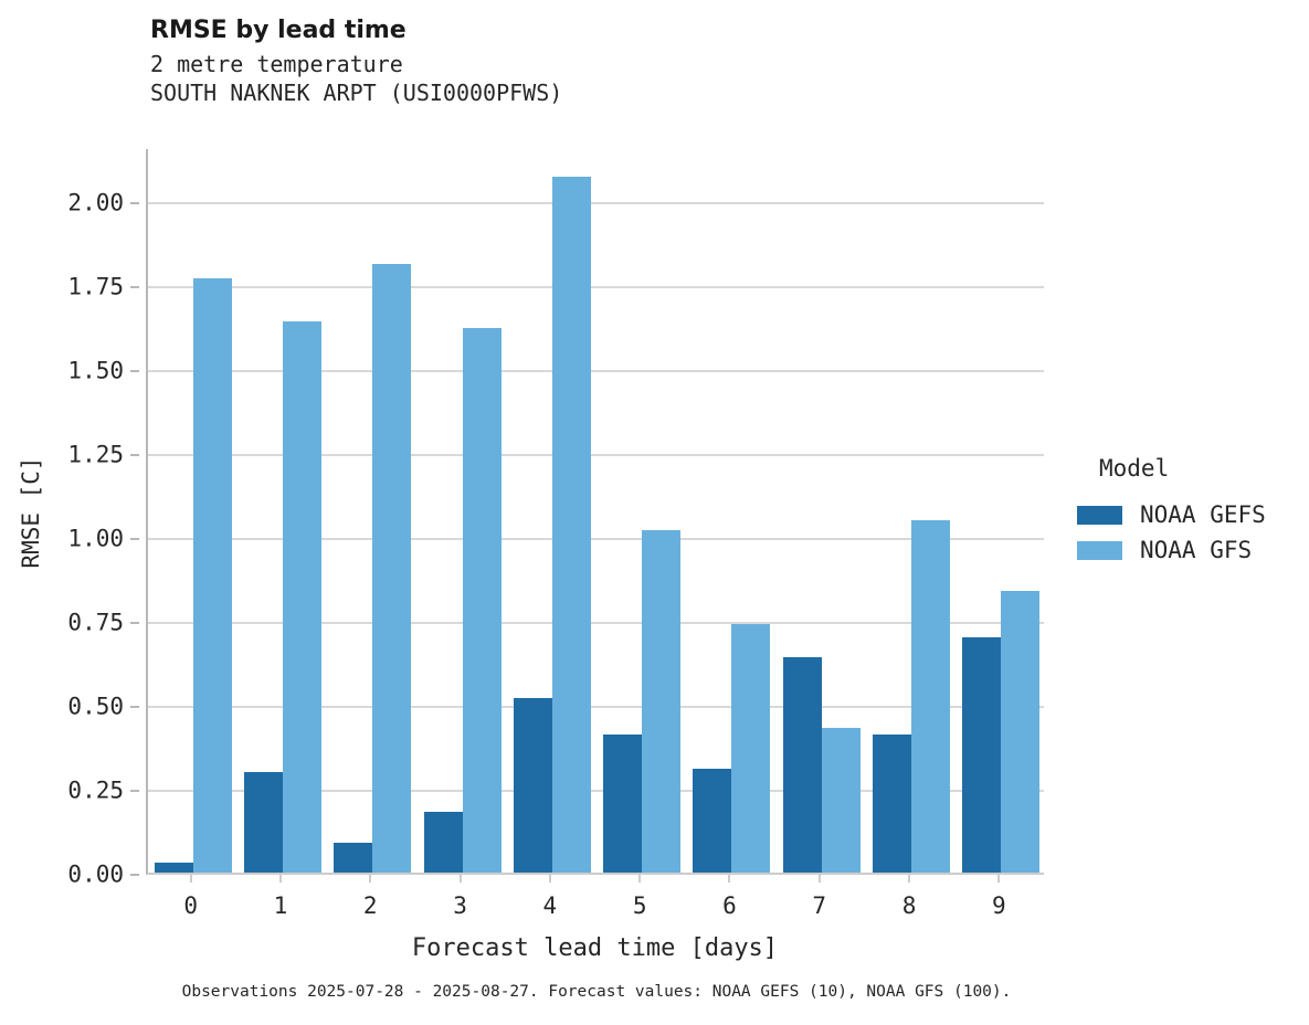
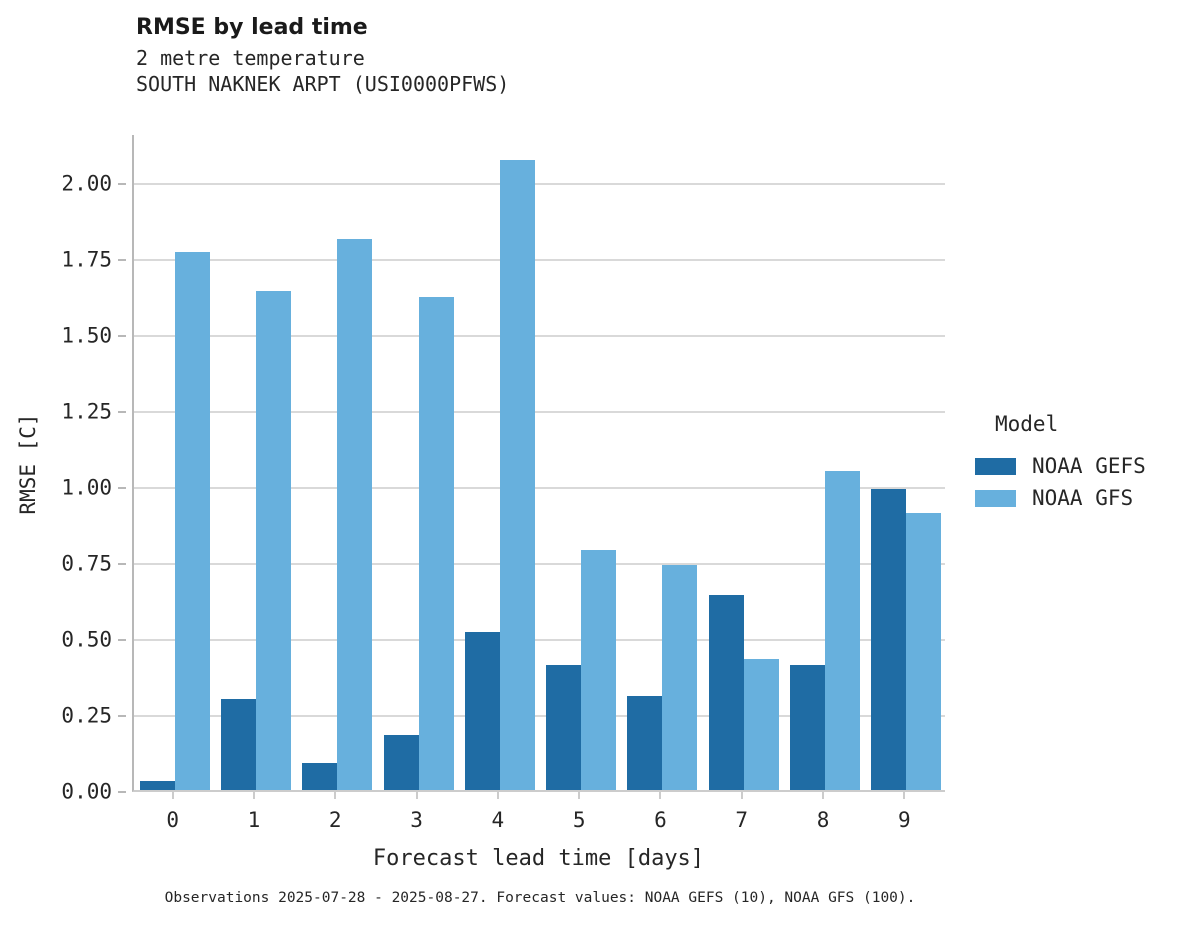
NOAA GFS/5: 1.02 -> 0.79
NOAA GEFS/9: 0.70 -> 0.99
NOAA GFS/9: 0.84 -> 0.91
